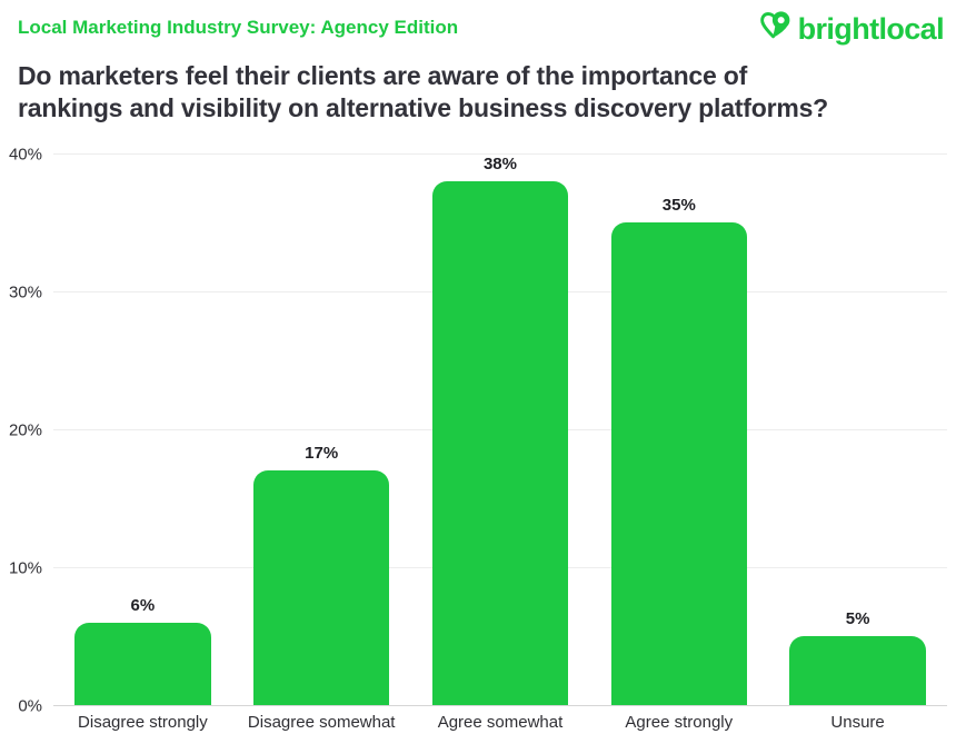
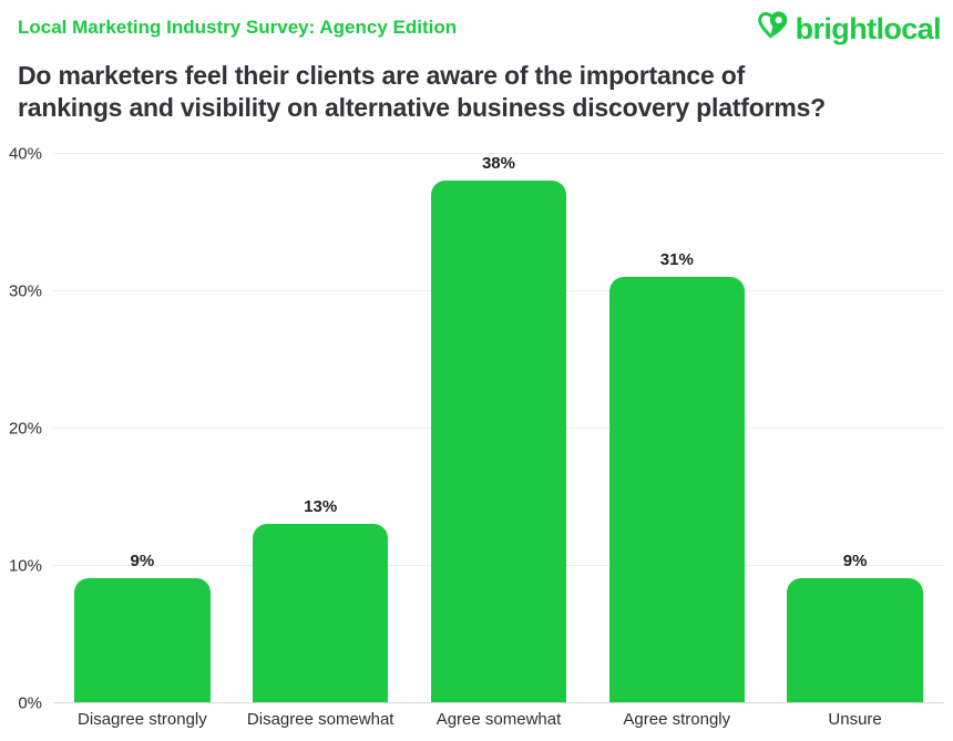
Disagree strongly: 6% -> 9%
Disagree somewhat: 17% -> 13%
Agree strongly: 35% -> 31%
Unsure: 5% -> 9%
